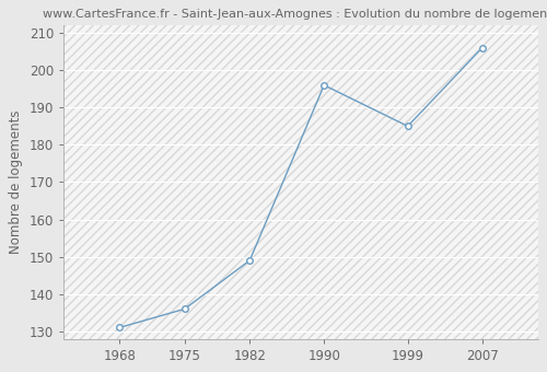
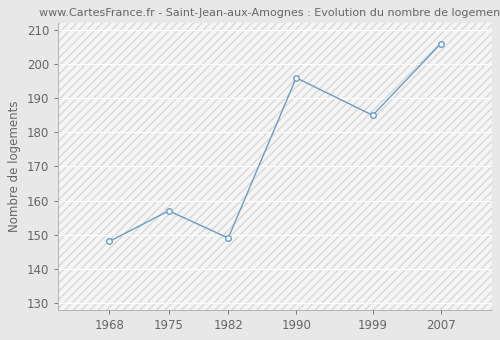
1968: 131 -> 148
1975: 136 -> 157
